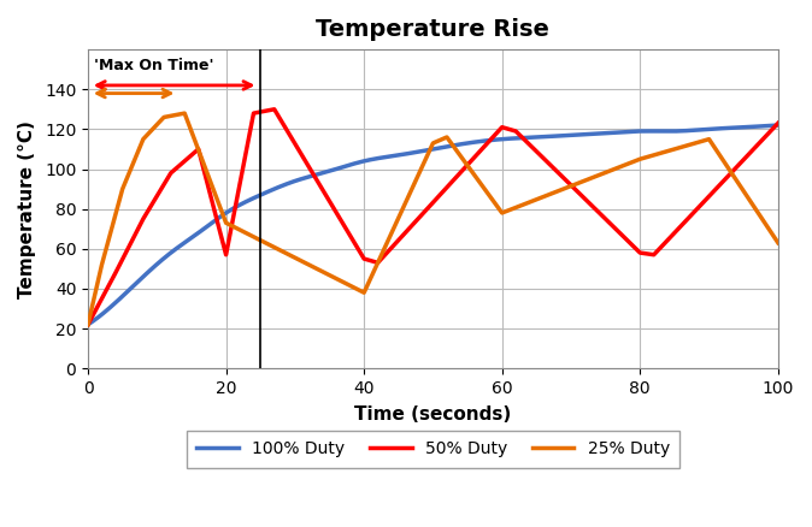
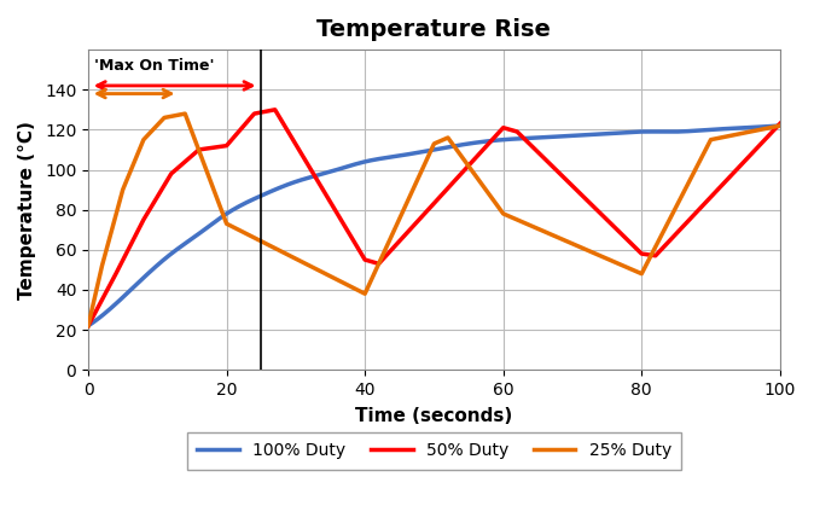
50% Duty/20: 57 -> 112
25% Duty/80: 105 -> 48
25% Duty/100: 63 -> 122
